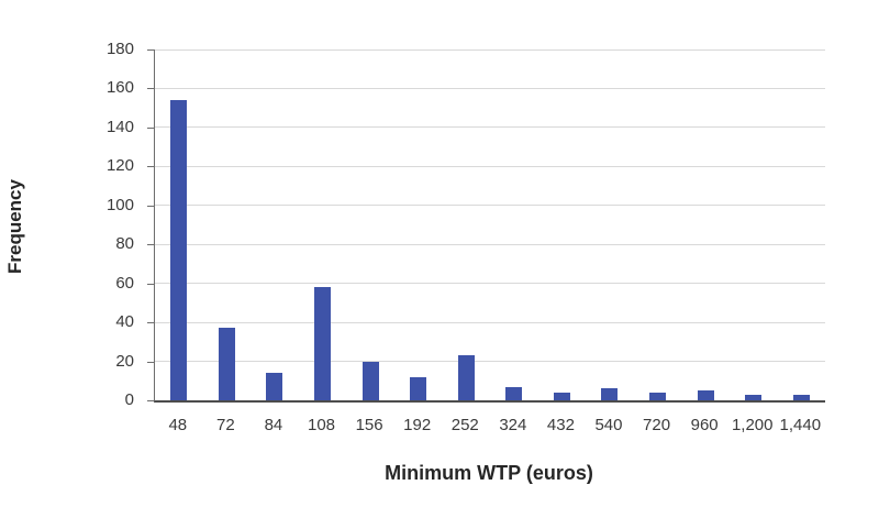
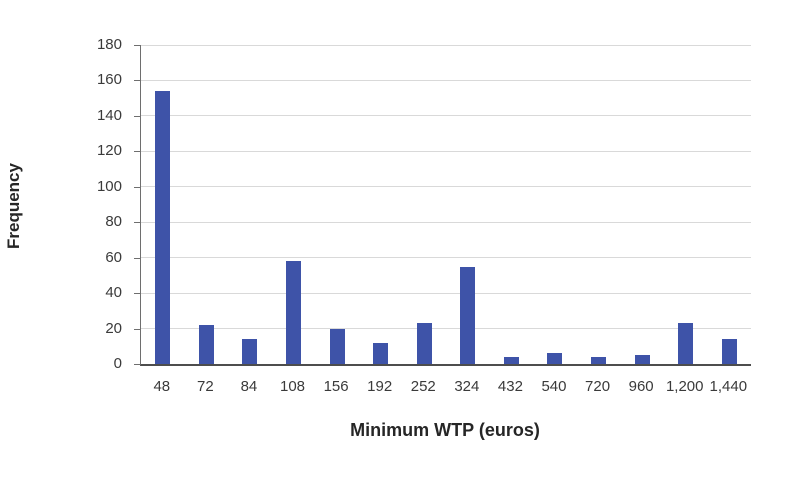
72: 37 -> 22
324: 7 -> 55
1,200: 3 -> 23
1,440: 3 -> 14
